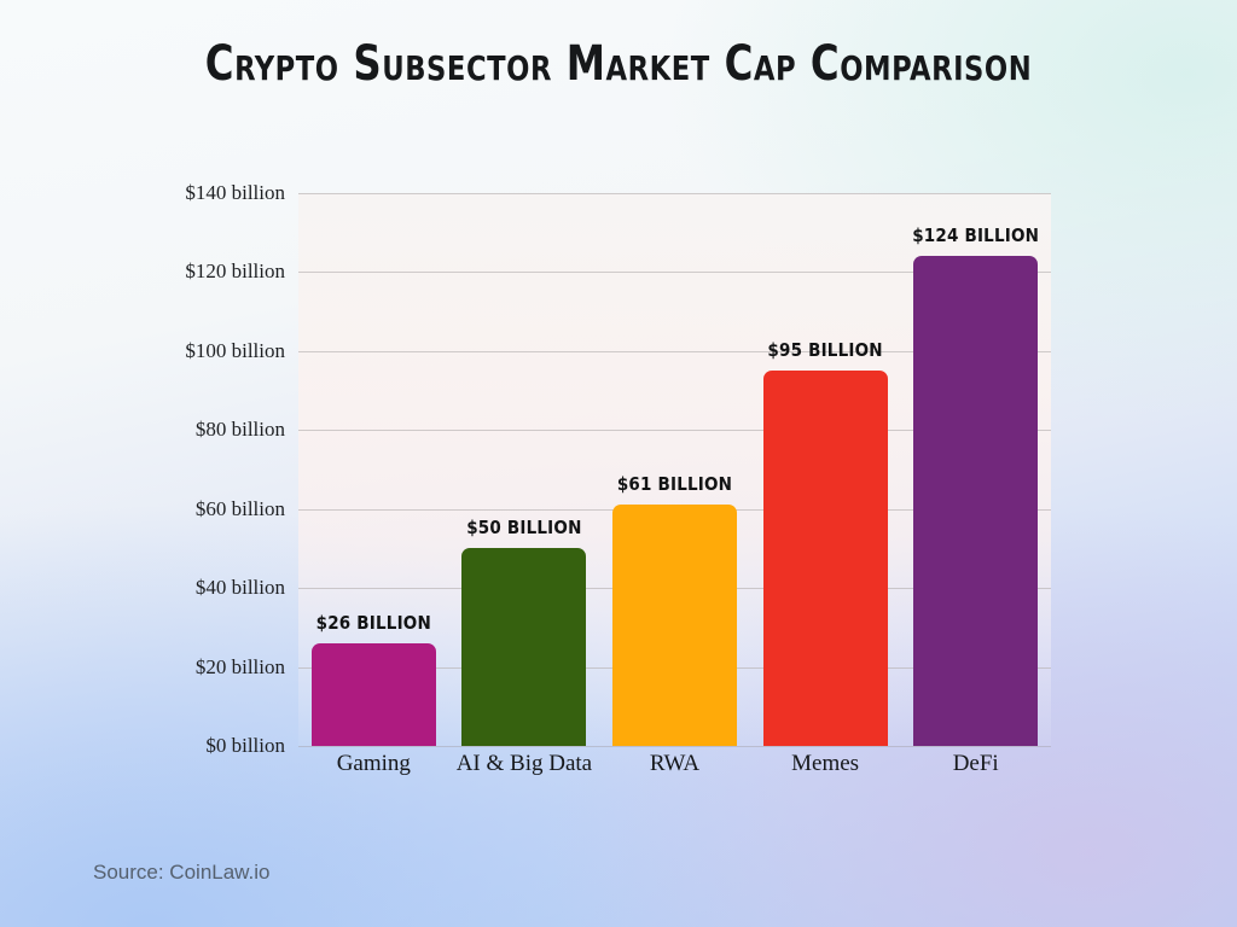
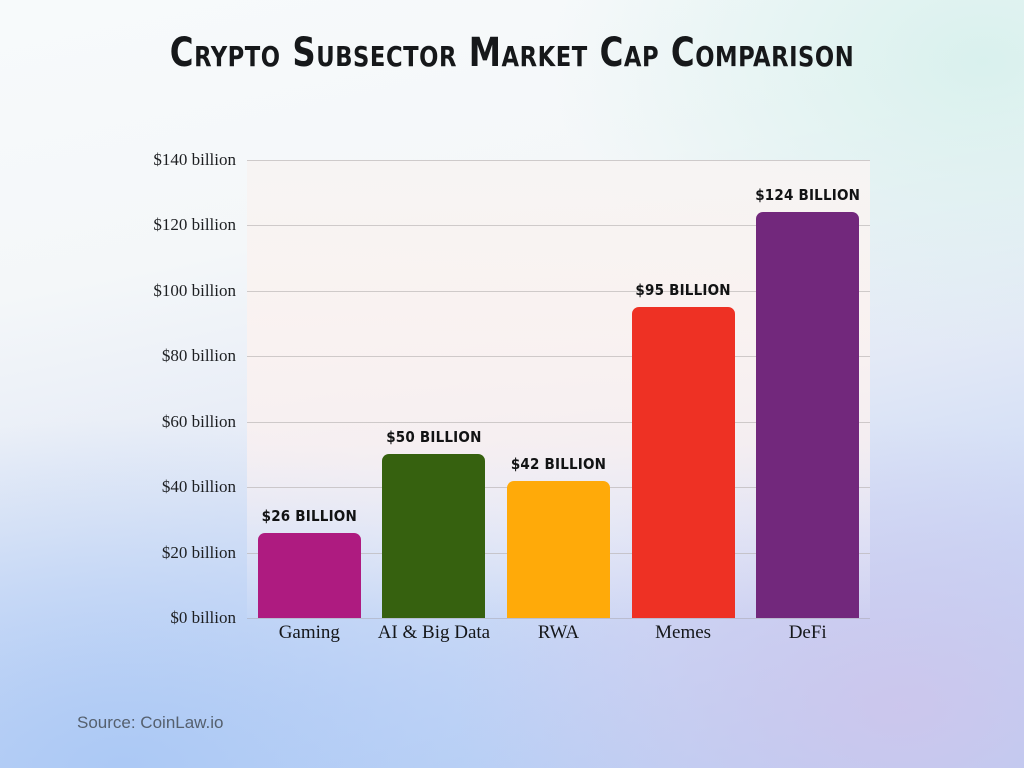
RWA: $61 -> $42
